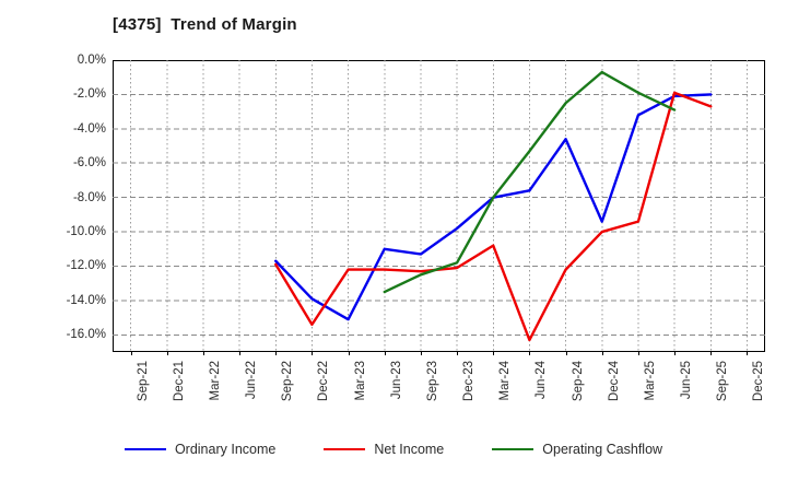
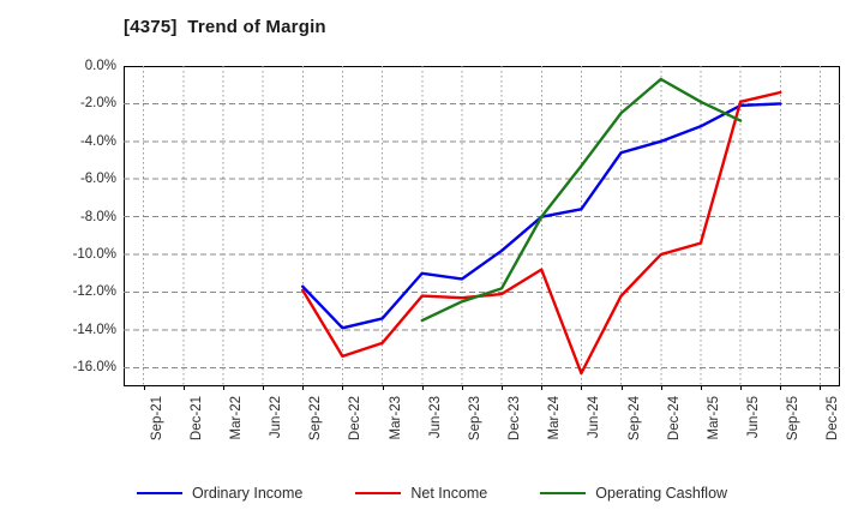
Ordinary Income/Mar-23: -15.1% -> -13.4%
Net Income/Mar-23: -12.2% -> -14.7%
Ordinary Income/Dec-24: -9.4% -> -4.0%
Net Income/Sep-25: -2.7% -> -1.4%
